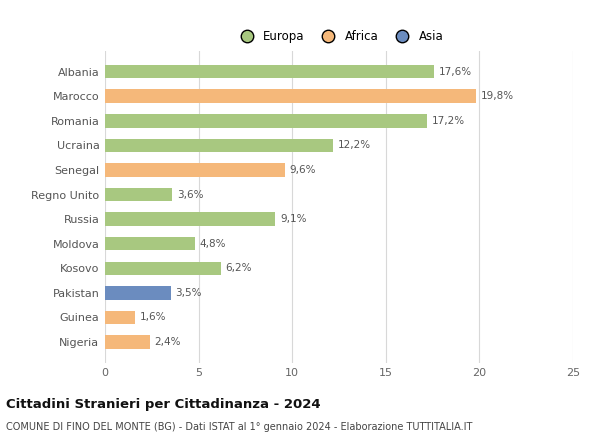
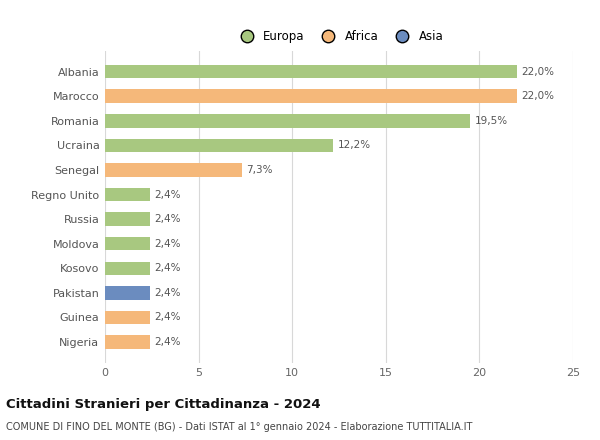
Albania: 17,6% -> 22,0%
Marocco: 19,8% -> 22,0%
Romania: 17,2% -> 19,5%
Senegal: 9,6% -> 7,3%
Regno Unito: 3,6% -> 2,4%
Russia: 9,1% -> 2,4%
Moldova: 4,8% -> 2,4%
Kosovo: 6,2% -> 2,4%
Pakistan: 3,5% -> 2,4%
Guinea: 1,6% -> 2,4%
